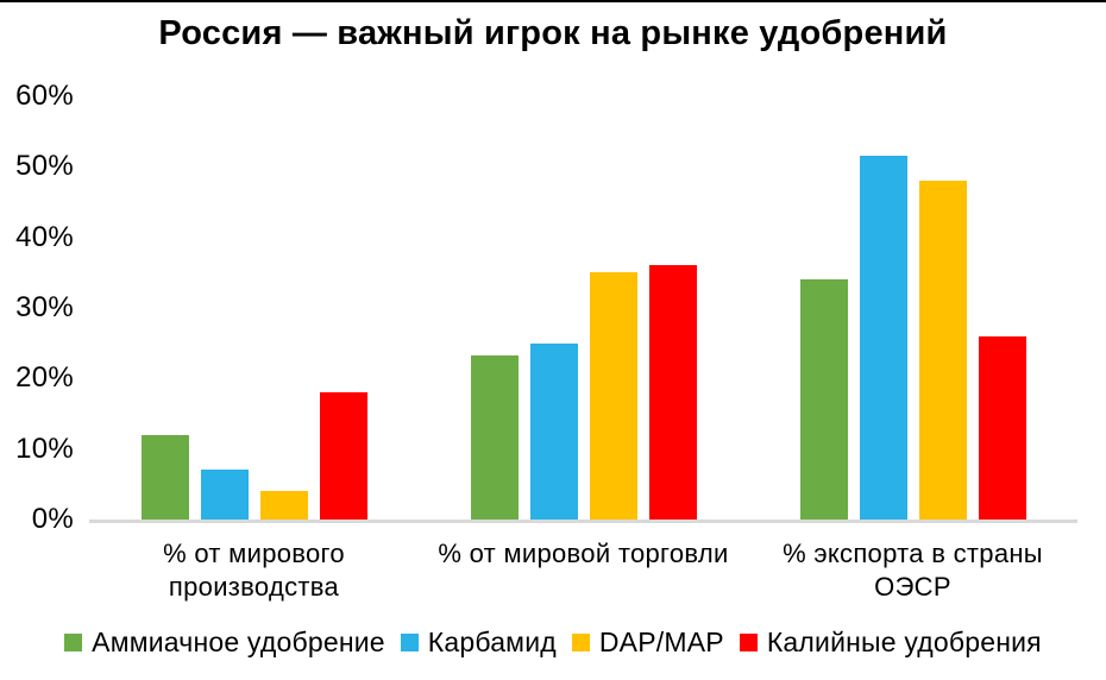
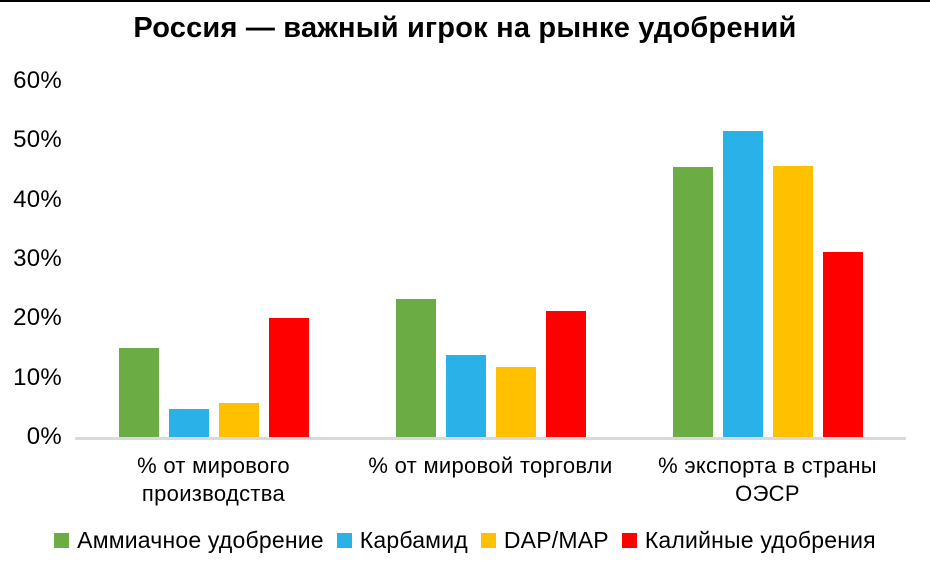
Аммиачное удобрение/% от мирового производства: 12% -> 15%
Карбамид/% от мирового производства: 7% -> 5%
DAP/MAP/% от мирового производства: 4% -> 6%
Калийные удобрения/% от мирового производства: 18% -> 20%
Карбамид/% от мировой торговли: 25% -> 14%
DAP/MAP/% от мировой торговли: 35% -> 12%
Калийные удобрения/% от мировой торговли: 36% -> 21%
Аммиачное удобрение/% экспорта в страны ОЭСР: 34% -> 46%
DAP/MAP/% экспорта в страны ОЭСР: 48% -> 46%
Калийные удобрения/% экспорта в страны ОЭСР: 26% -> 31%
